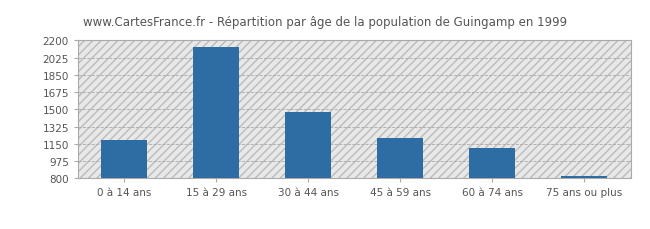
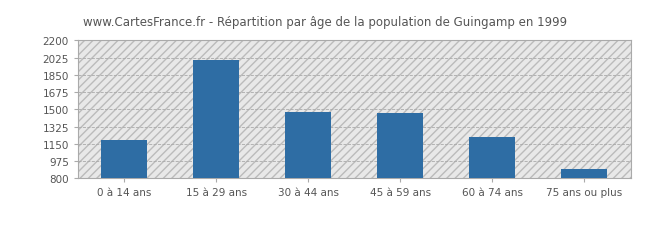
15 à 29 ans: 2130 -> 2000
45 à 59 ans: 1210 -> 1460
60 à 74 ans: 1100 -> 1220
75 ans ou plus: 820 -> 900
